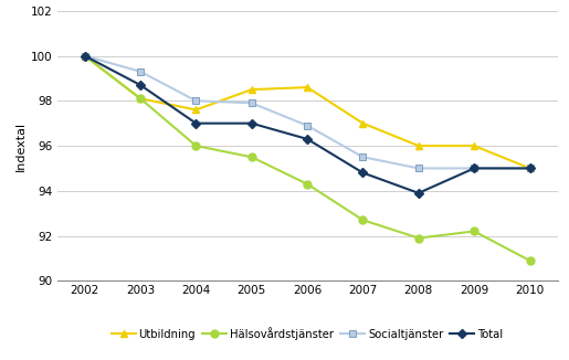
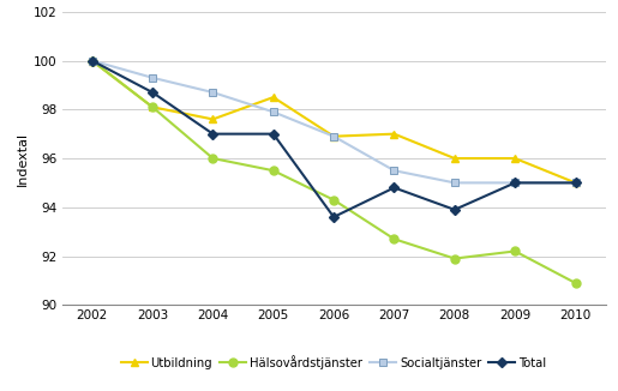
Socialtjänster/2004: 98.0 -> 98.7
Utbildning/2006: 98.6 -> 96.9
Total/2006: 96.3 -> 93.6
